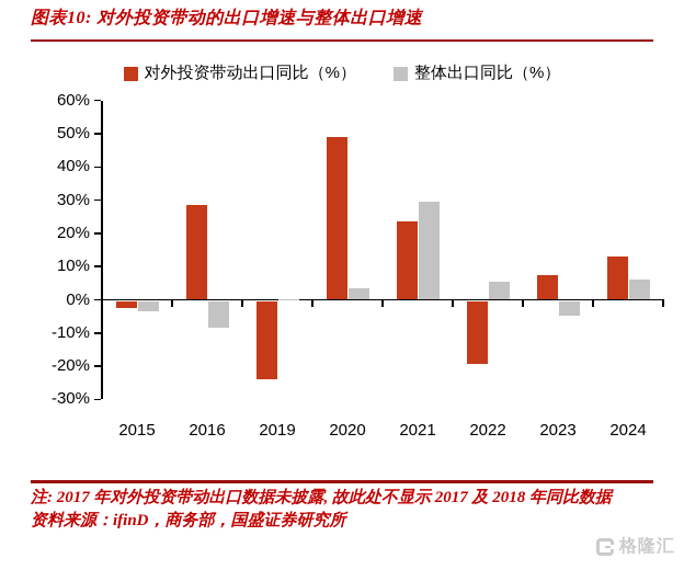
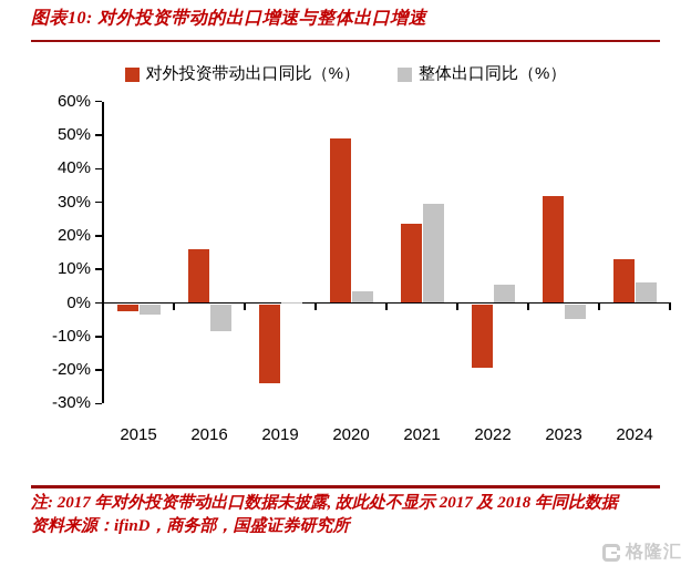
对外投资带动出口同比（%）/2016: 28% -> 16%
对外投资带动出口同比（%）/2023: 8% -> 32%
